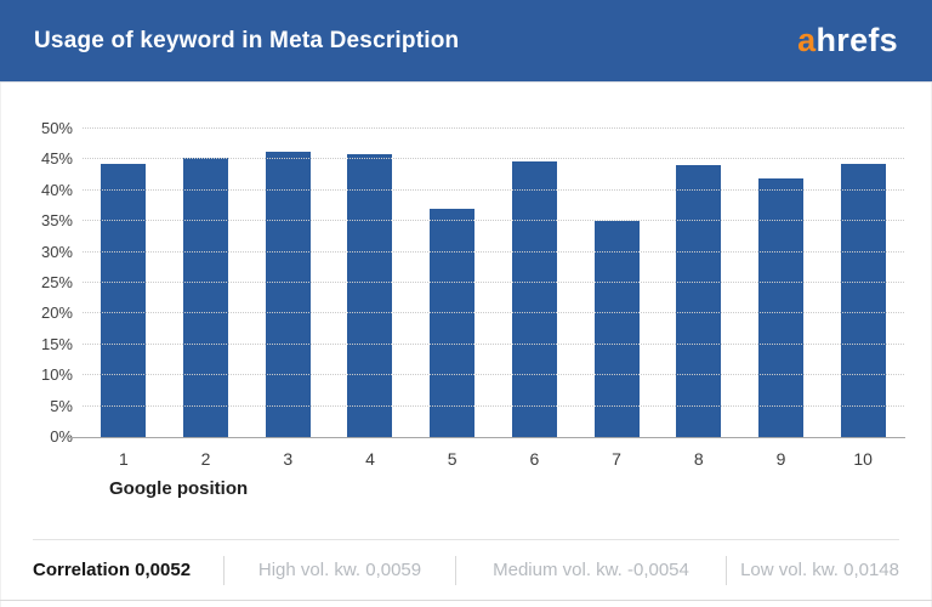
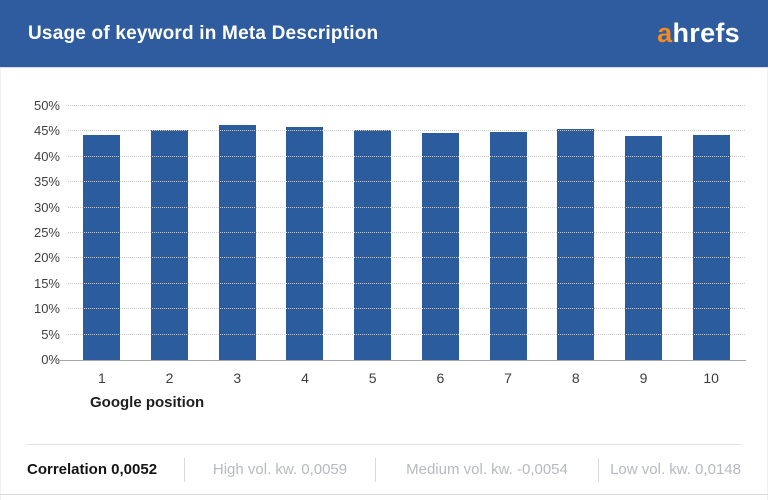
5: 37% -> 45%
7: 35% -> 45%
8: 44% -> 46%
9: 42% -> 44%
